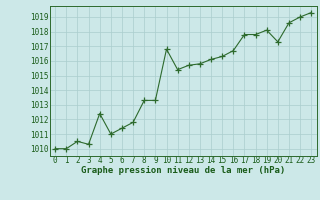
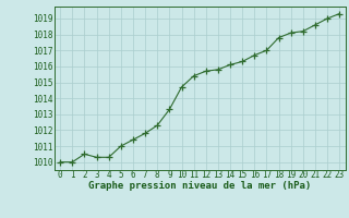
4: 1012.4 -> 1010.3
8: 1013.3 -> 1012.3
10: 1016.8 -> 1014.7
17: 1017.8 -> 1017.0
20: 1017.3 -> 1018.2
